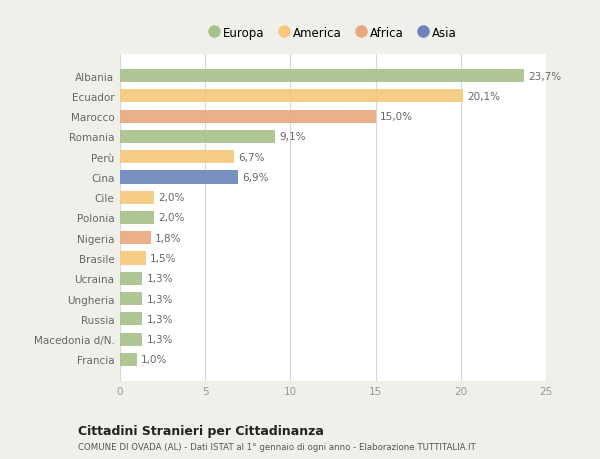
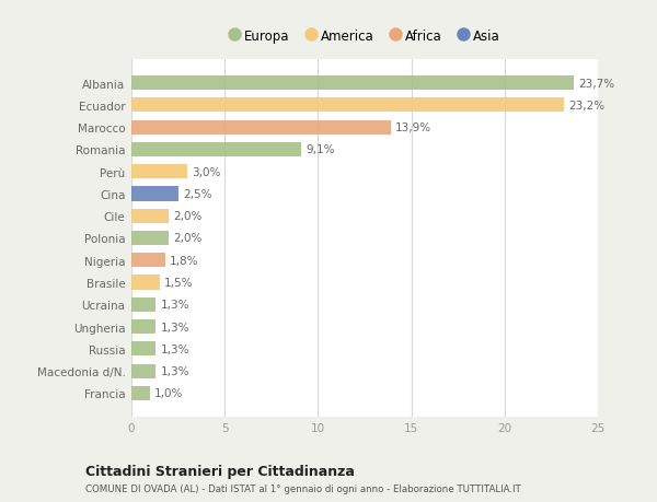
Ecuador: 20,1% -> 23,2%
Marocco: 15,0% -> 13,9%
Perù: 6,7% -> 3,0%
Cina: 6,9% -> 2,5%
